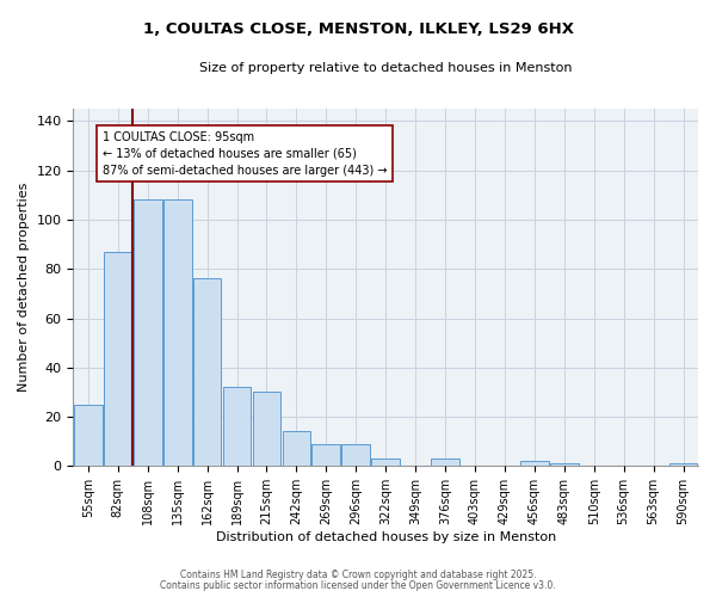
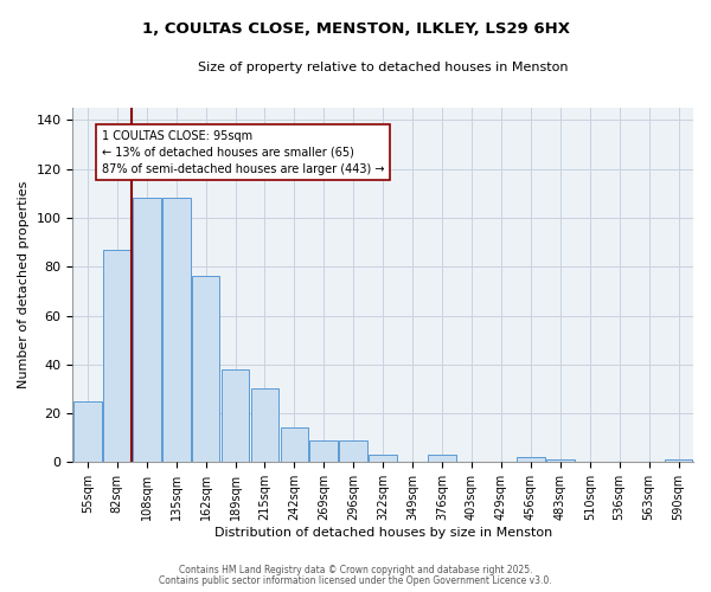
189sqm: 32 -> 38
